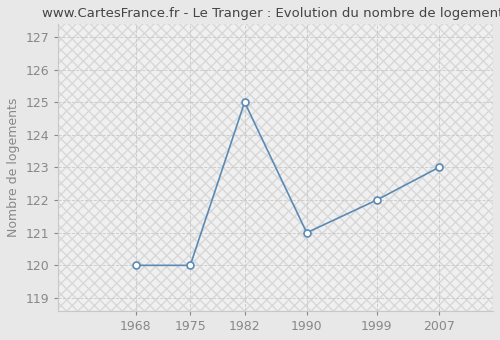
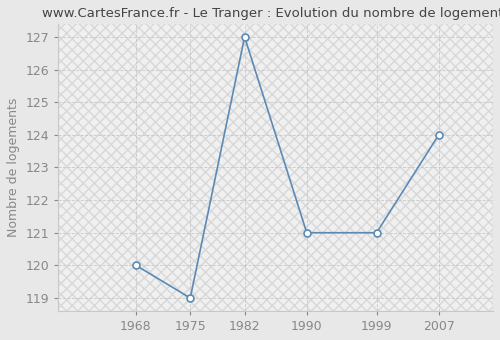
1975: 120 -> 119
1982: 125 -> 127
1999: 122 -> 121
2007: 123 -> 124
